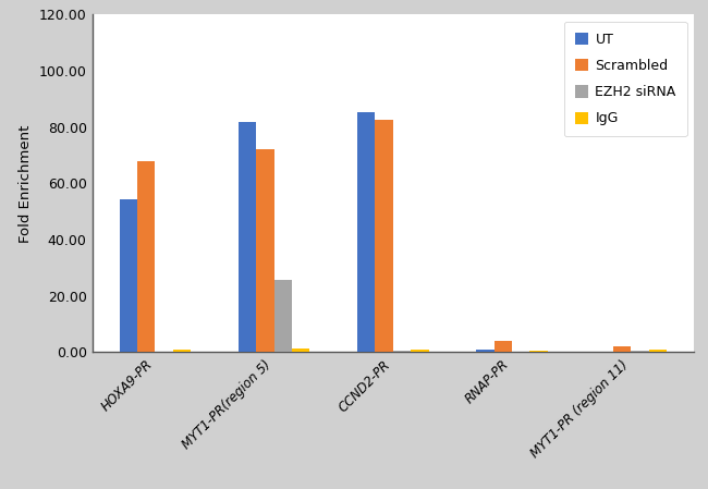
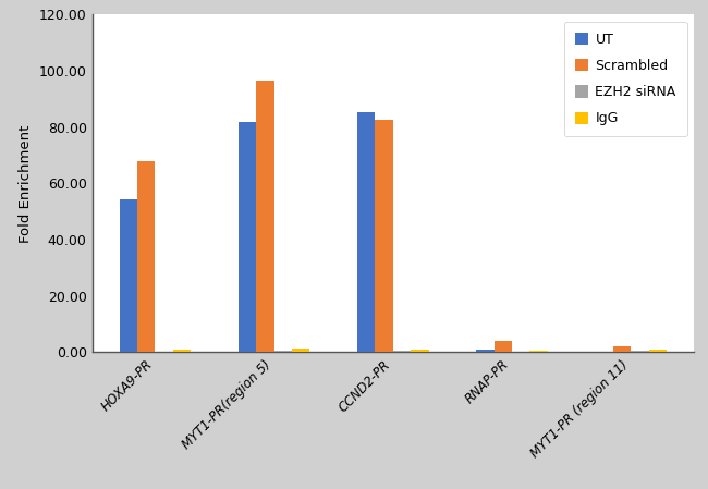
Scrambled/MYT1-PR(region 5): 72.0 -> 96.5
EZH2 siRNA/MYT1-PR(region 5): 25.5 -> 0.5
